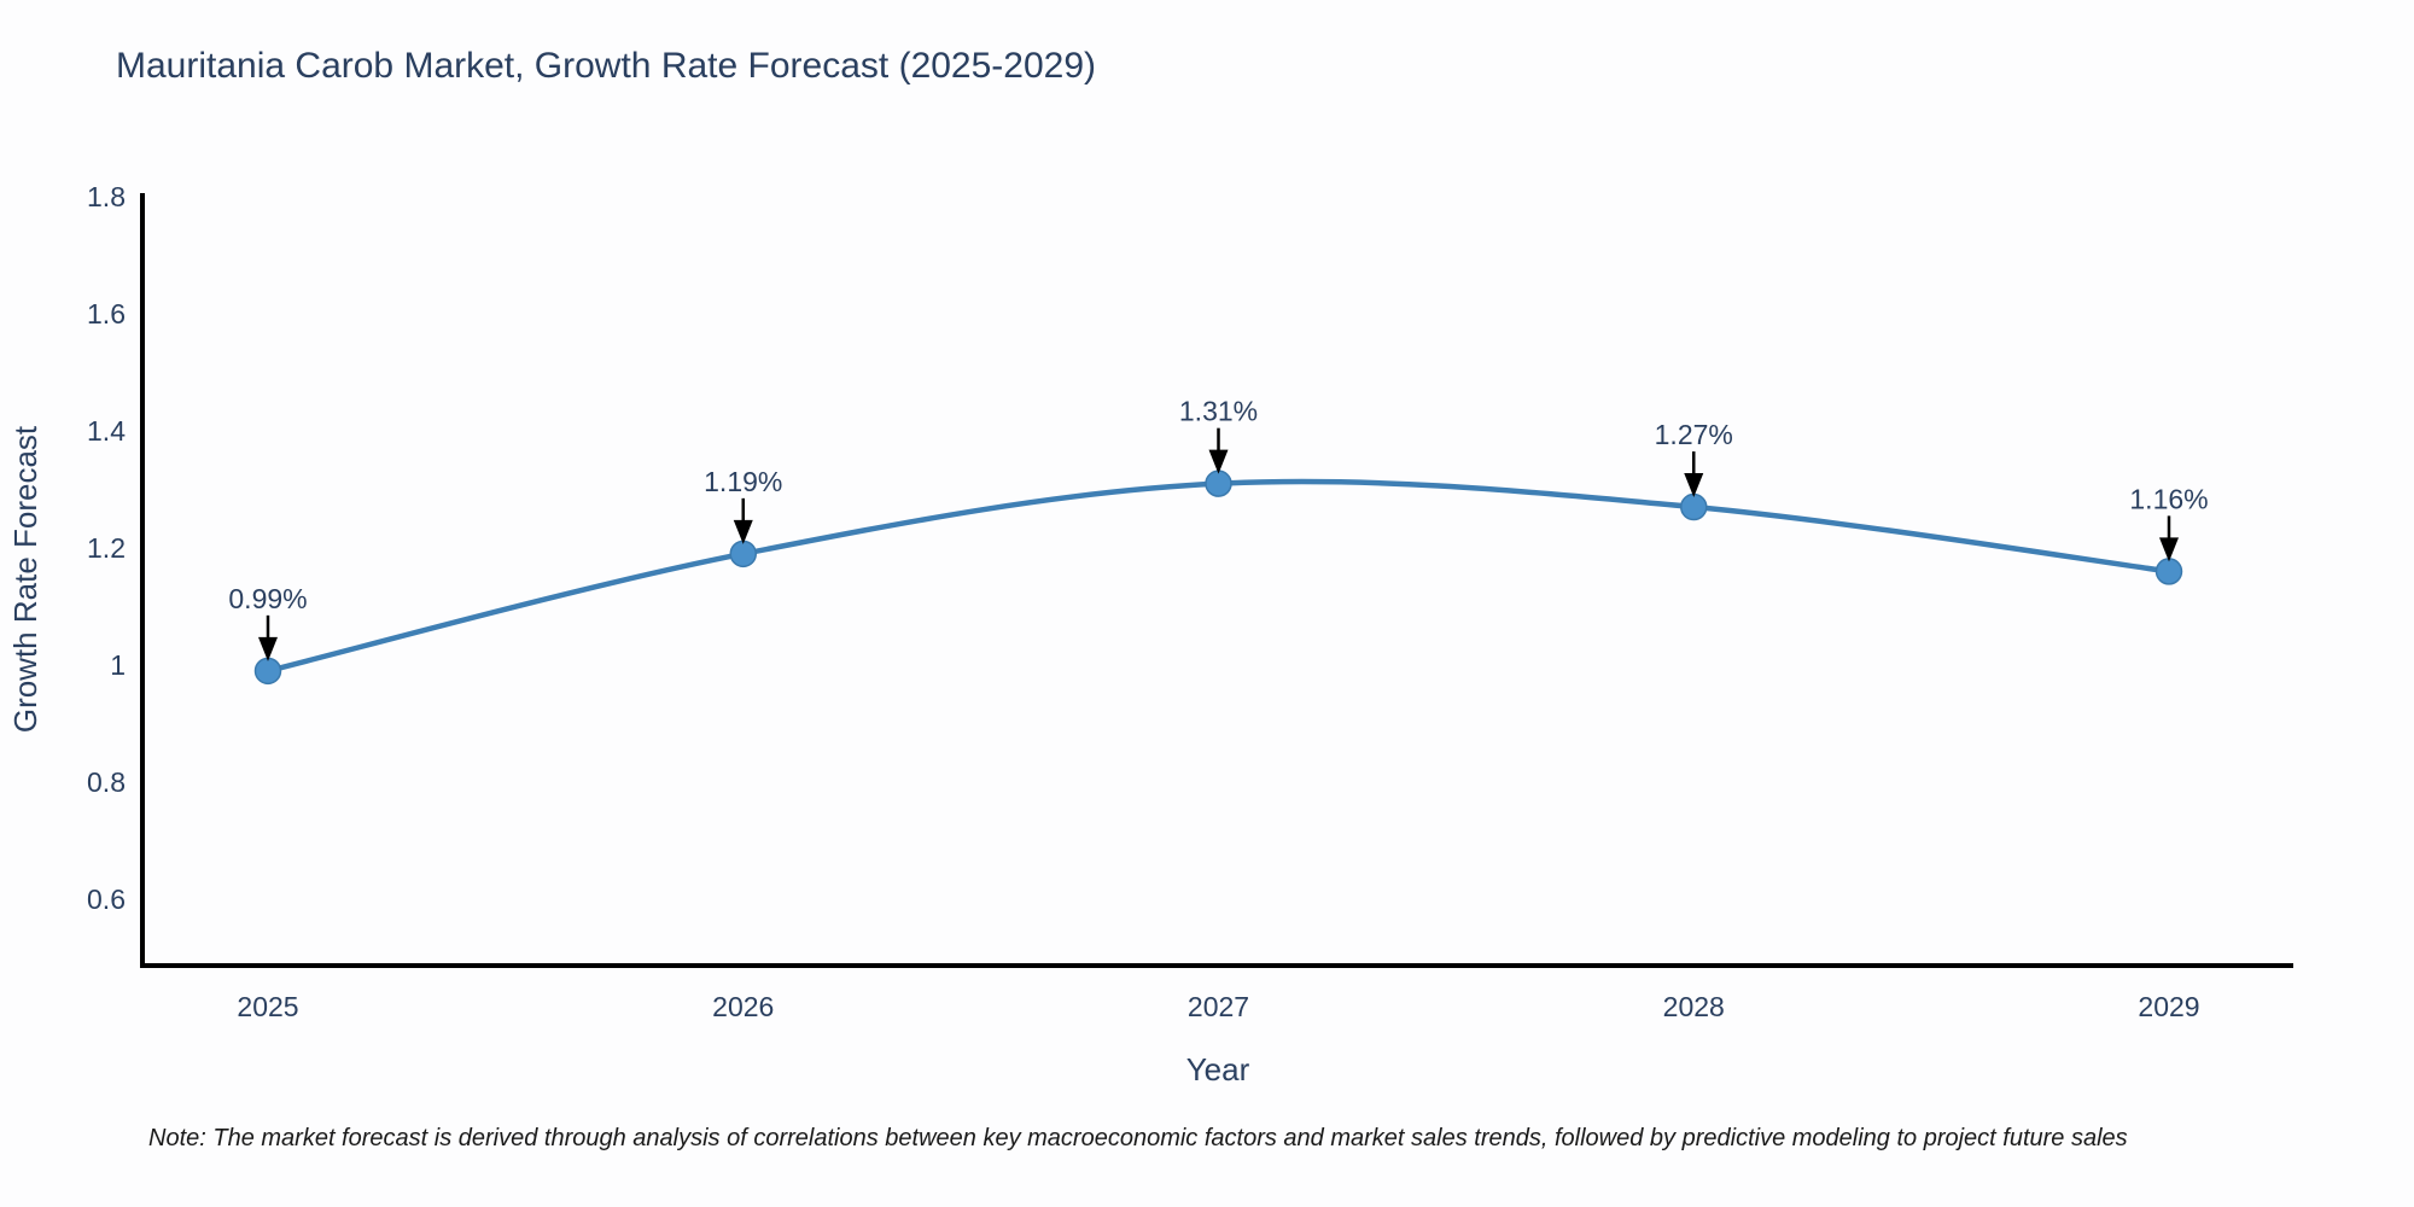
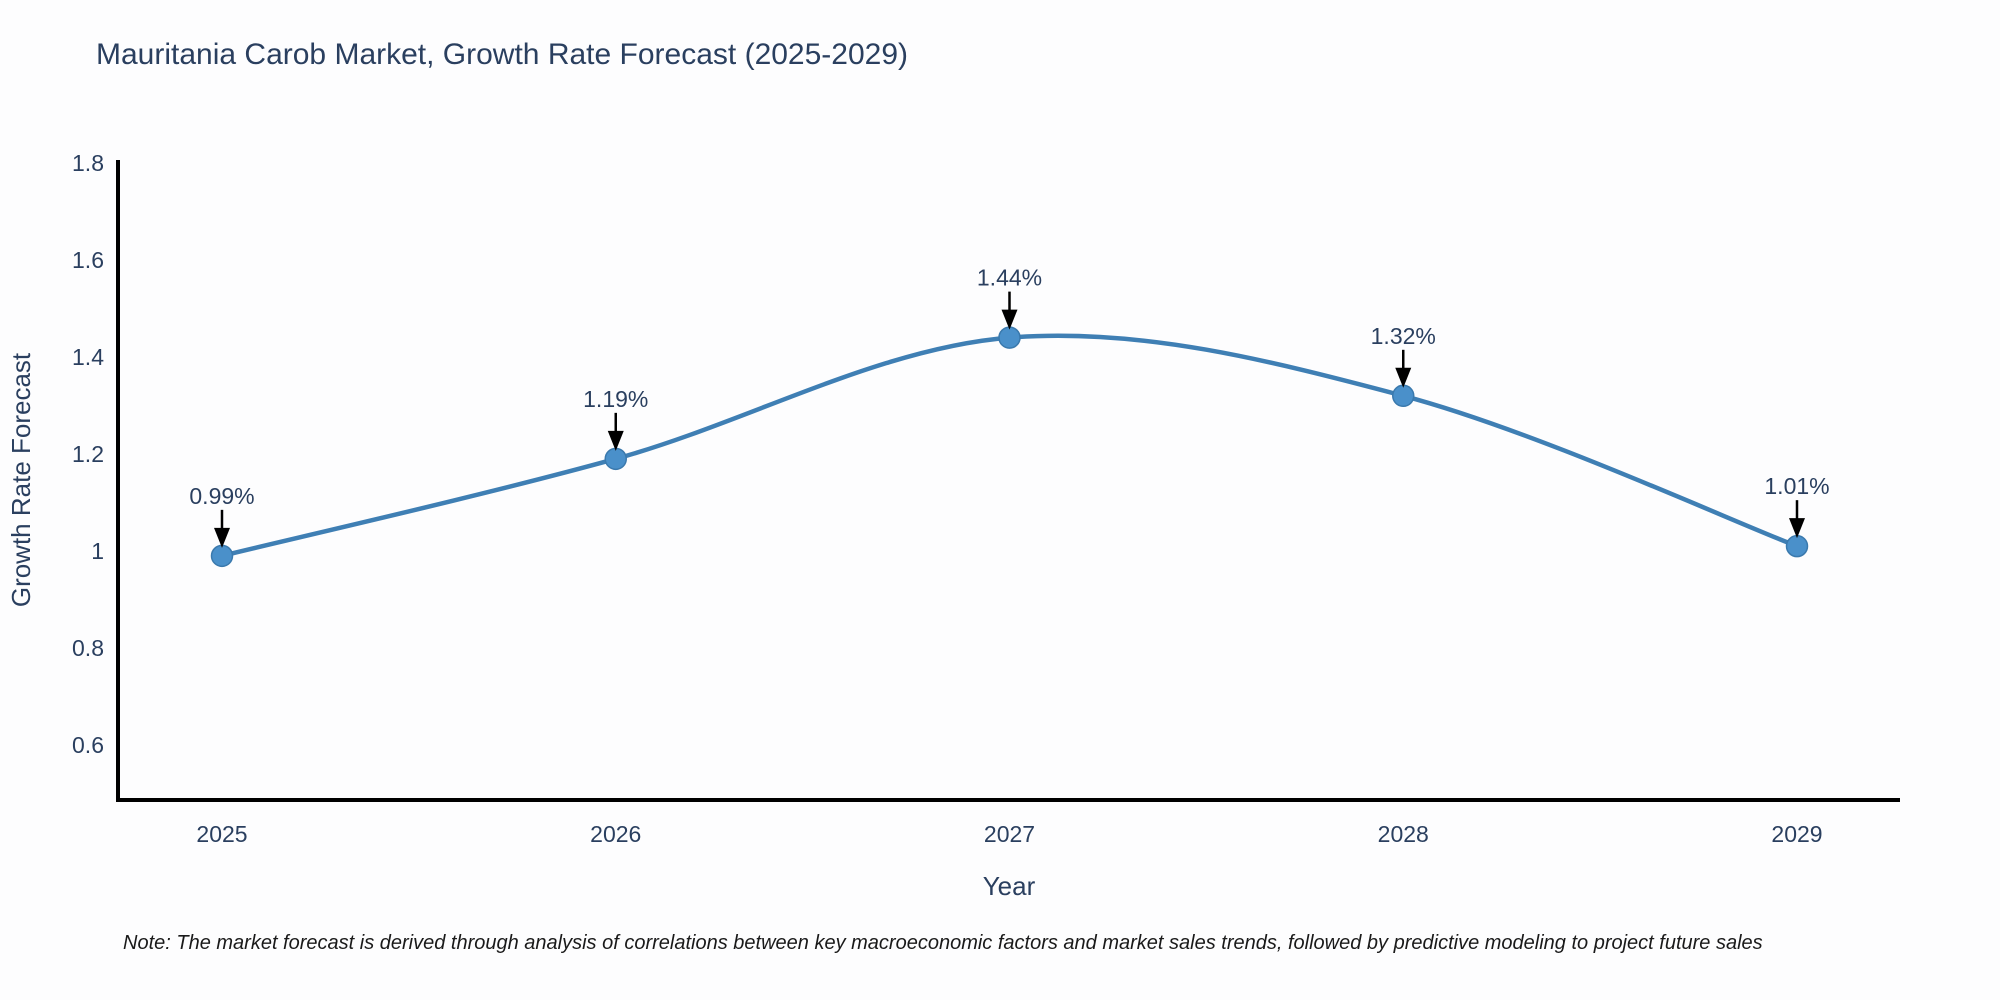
2027: 1.31% -> 1.44%
2028: 1.27% -> 1.32%
2029: 1.16% -> 1.01%
